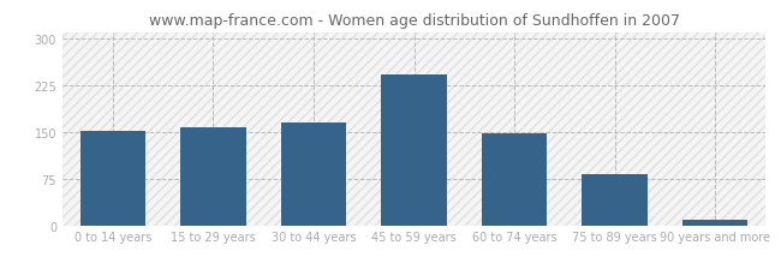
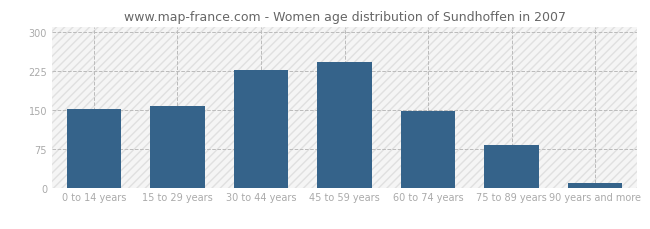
30 to 44 years: 165 -> 226
